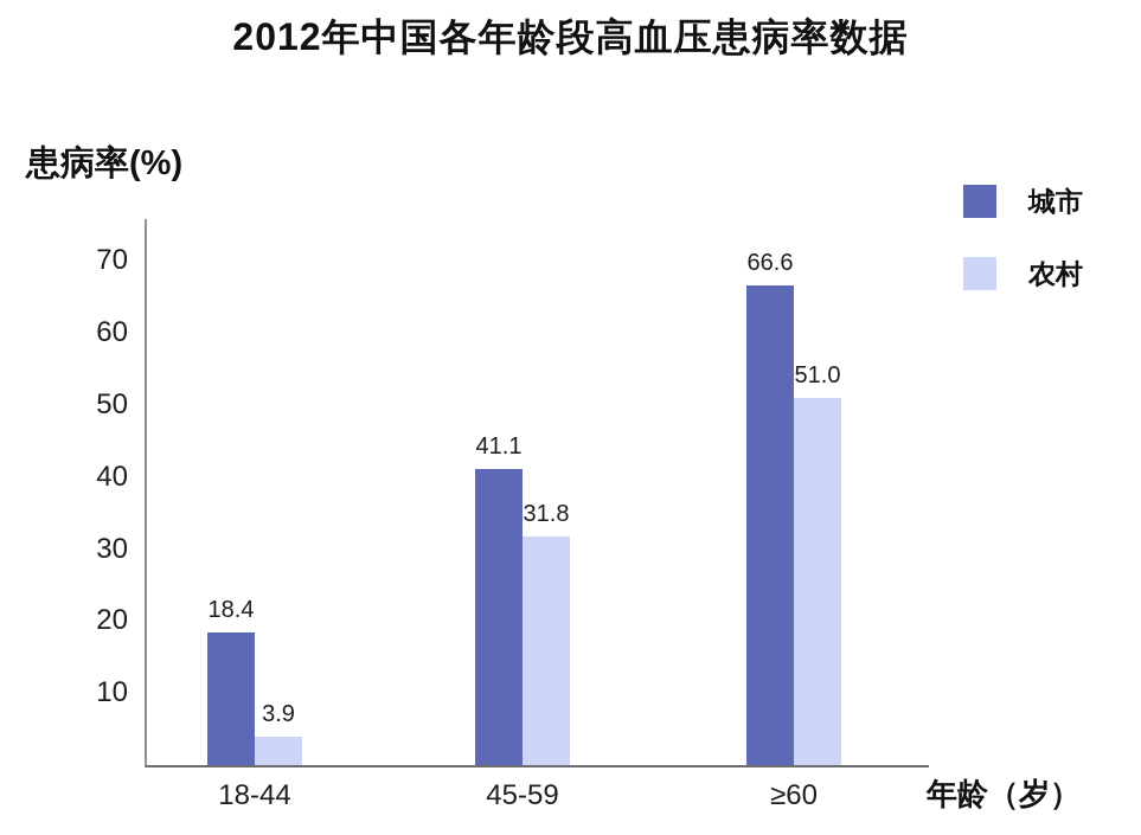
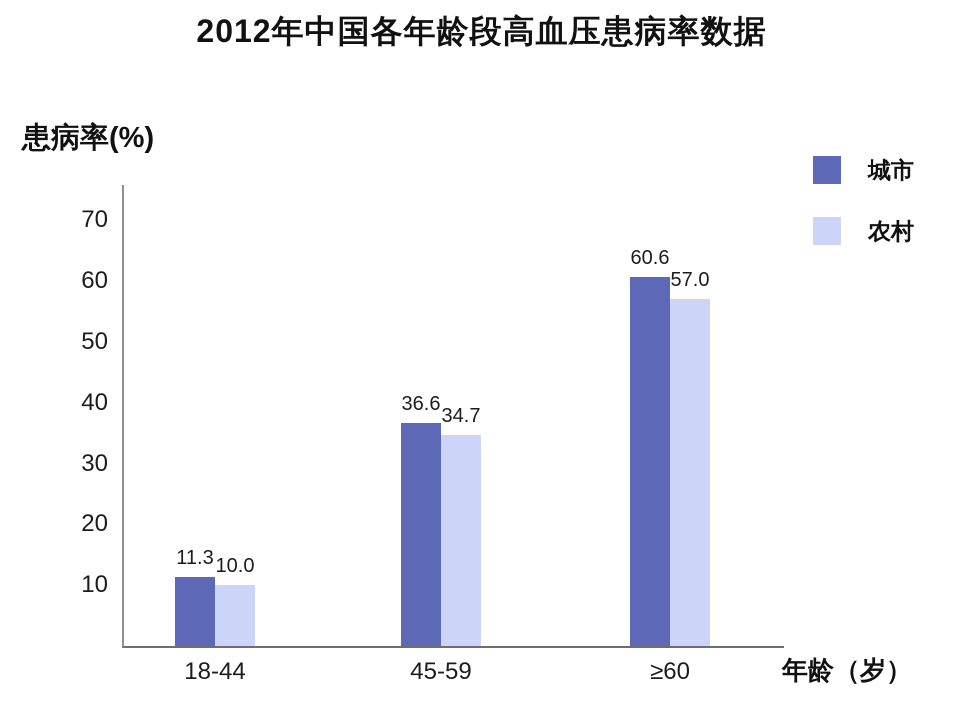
城市/18-44: 18.4 -> 11.3
农村/18-44: 3.9 -> 10.0
城市/45-59: 41.1 -> 36.6
农村/45-59: 31.8 -> 34.7
城市/≥60: 66.6 -> 60.6
农村/≥60: 51.0 -> 57.0
